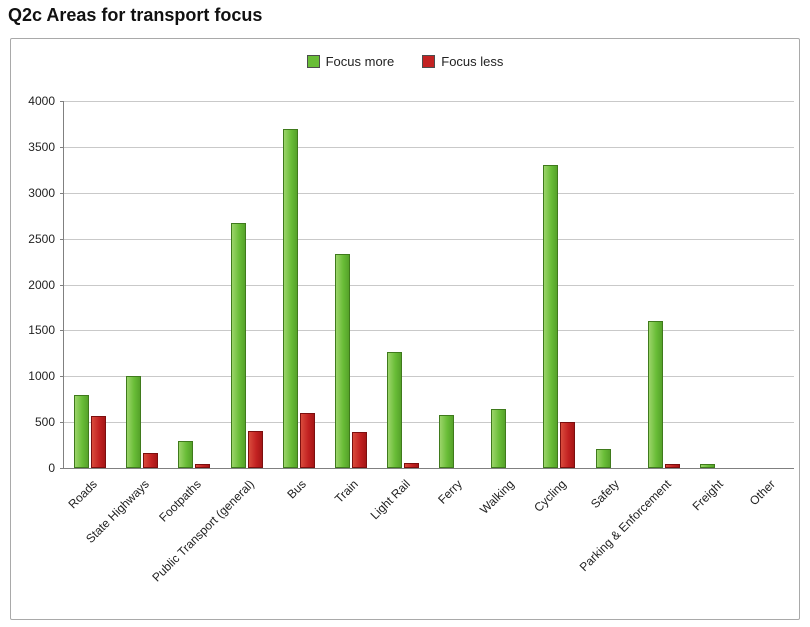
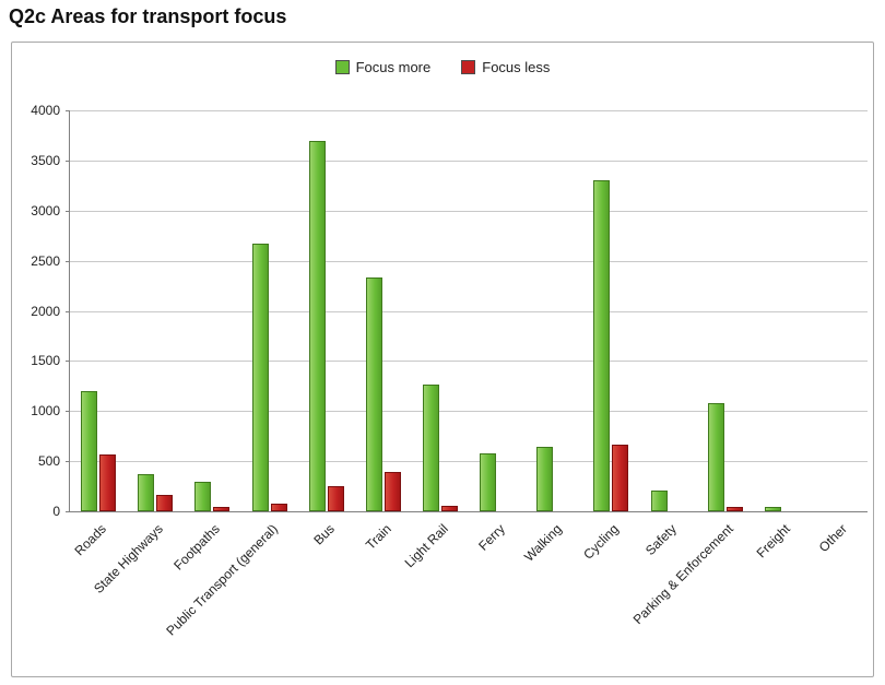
Focus more/Roads: 800 -> 1200
Focus more/State Highways: 1000 -> 400
Focus less/Public Transport (general): 400 -> 100
Focus less/Bus: 600 -> 200
Focus less/Cycling: 500 -> 700
Focus more/Parking & Enforcement: 1600 -> 1100
